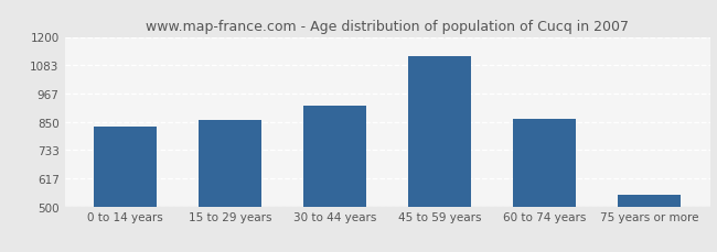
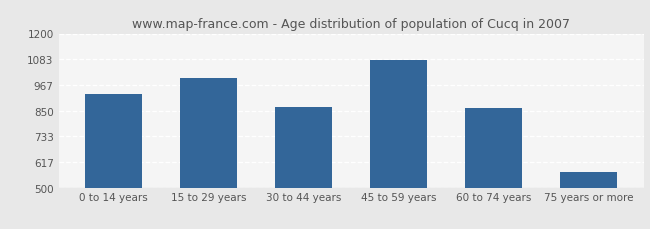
0 to 14 years: 832 -> 925
15 to 29 years: 858 -> 1000
30 to 44 years: 918 -> 865
45 to 59 years: 1120 -> 1080
75 years or more: 547 -> 570
